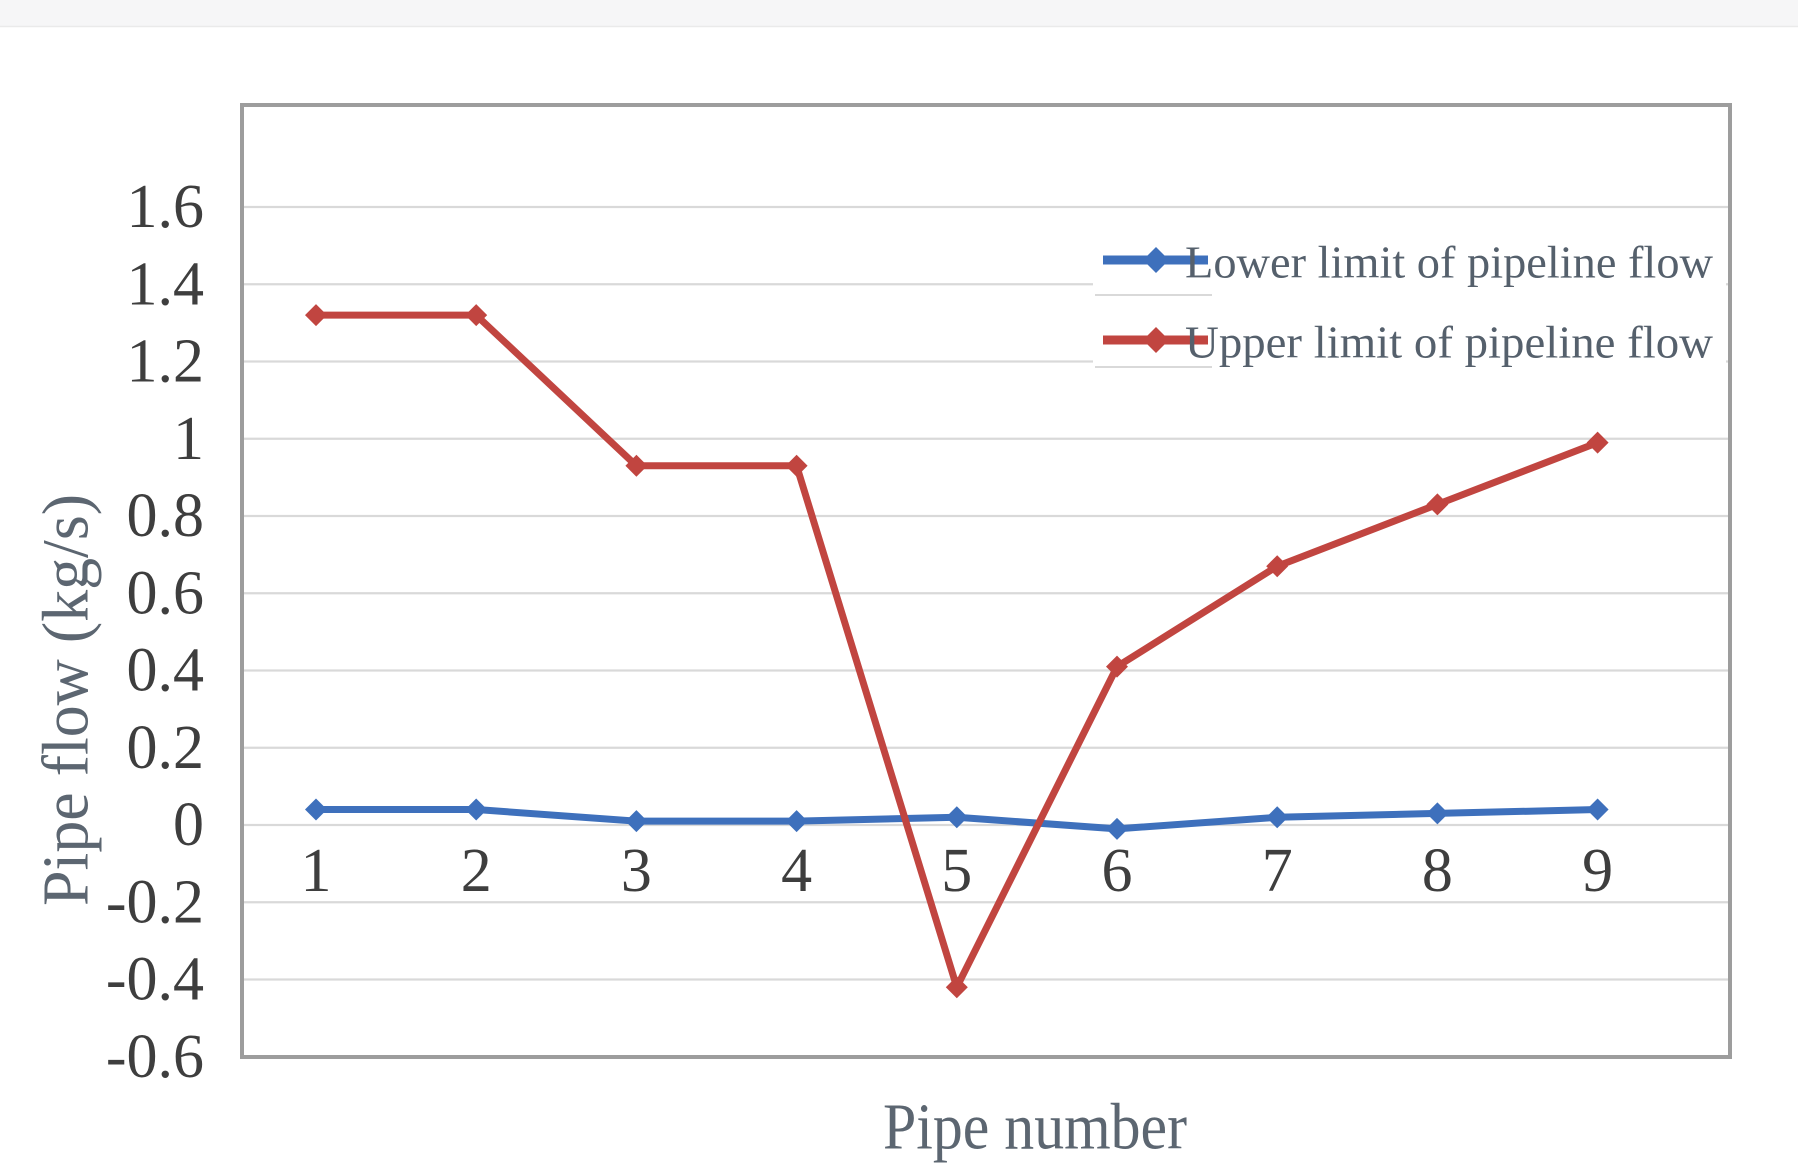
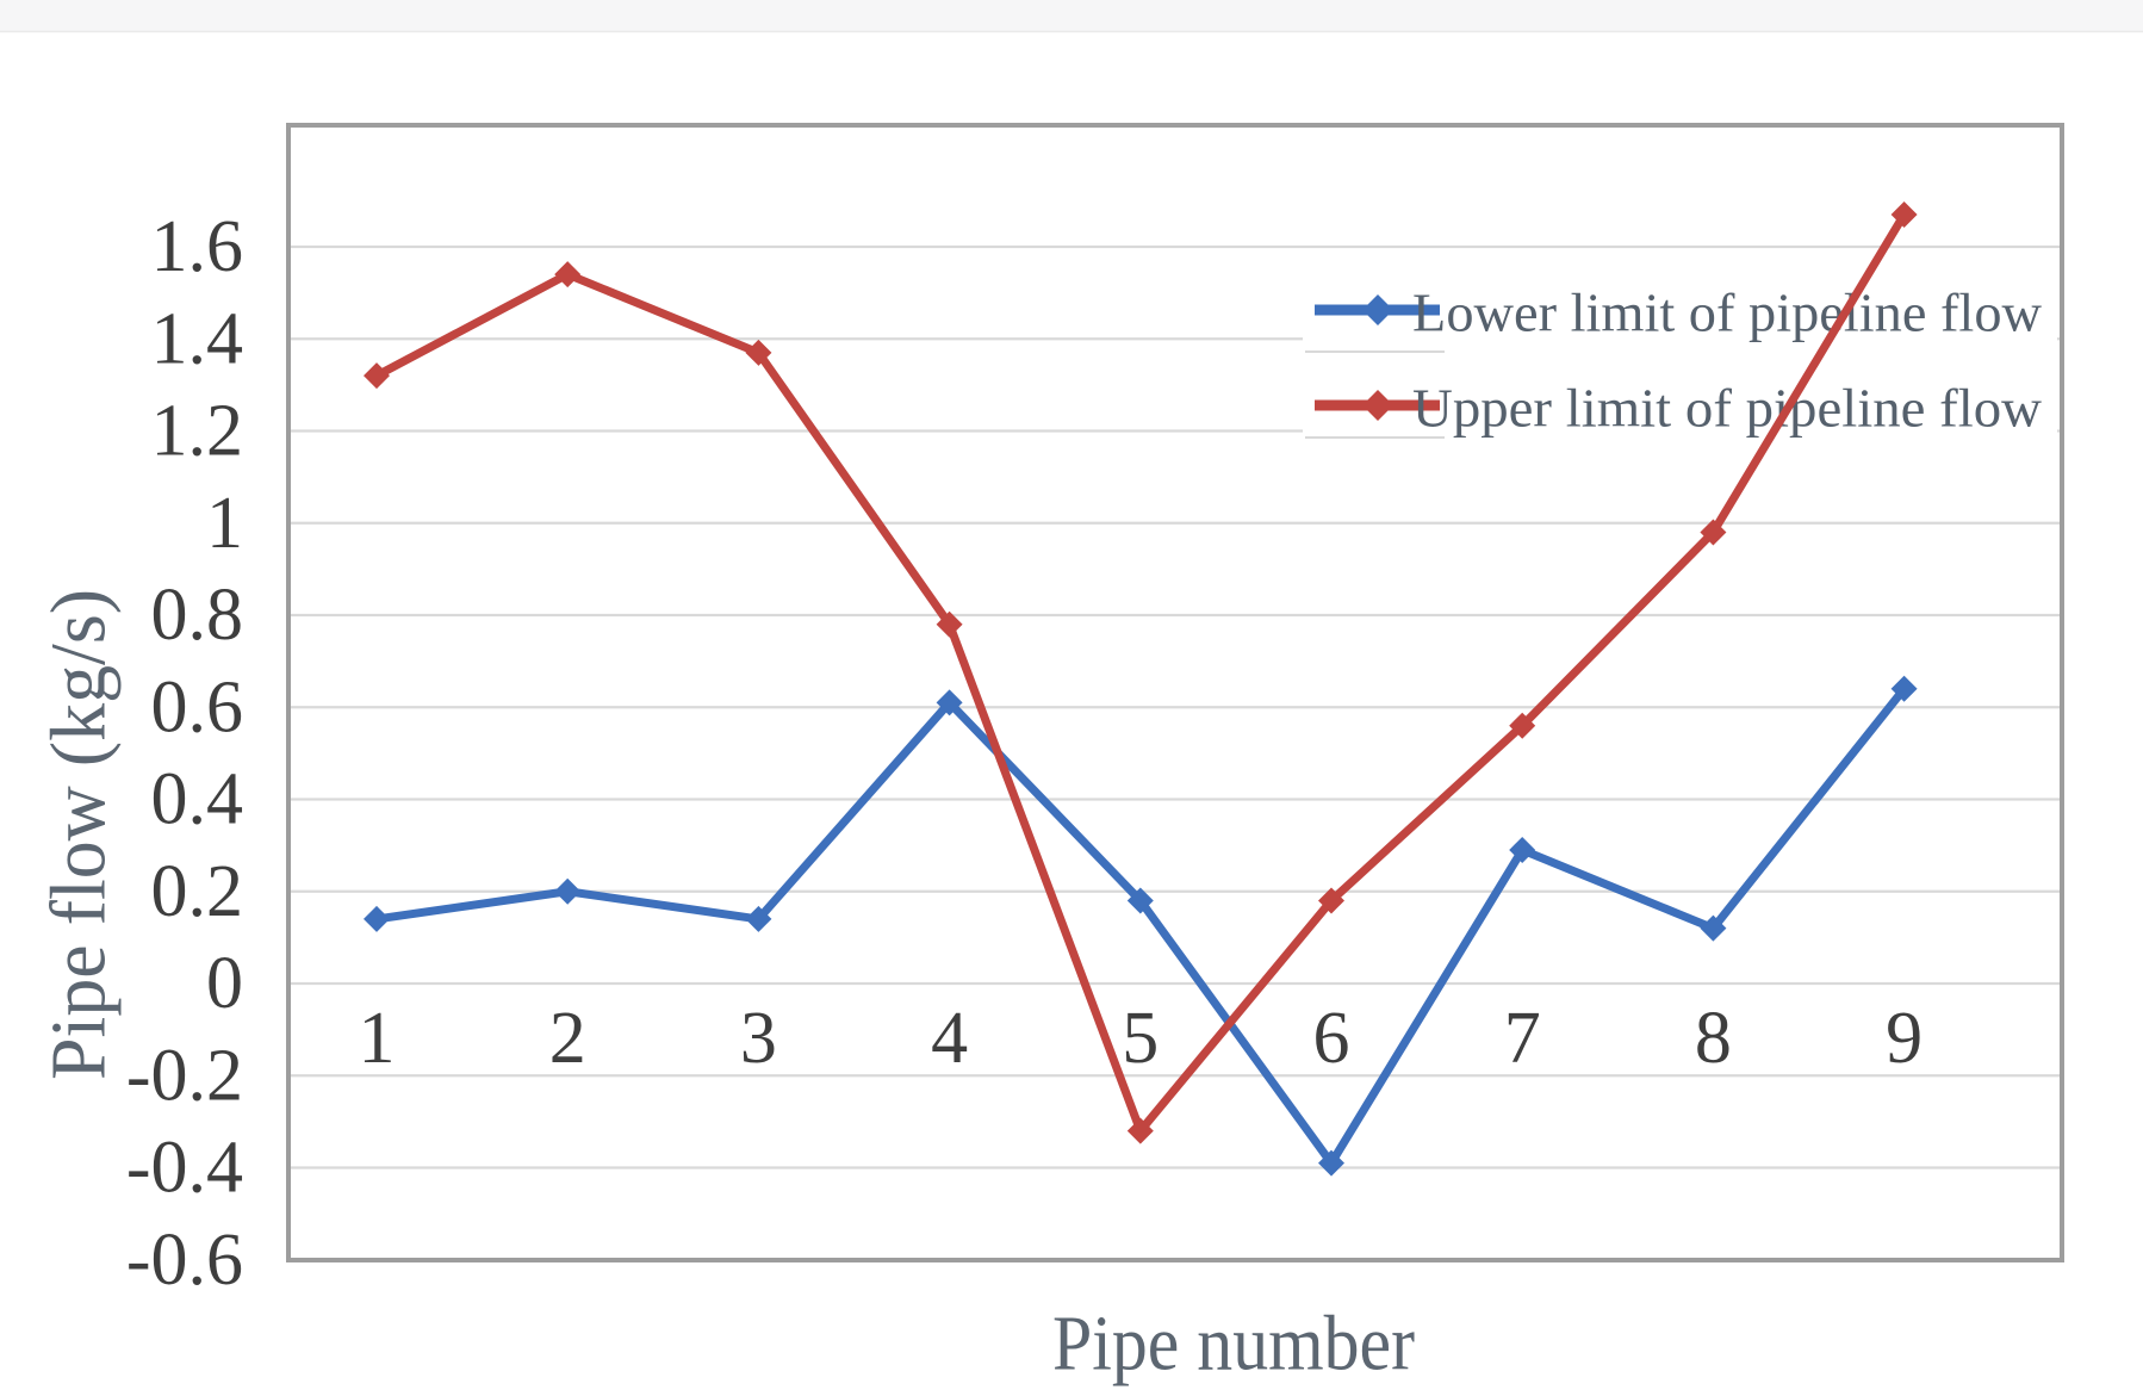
Lower limit of pipeline flow/1: 0.04 -> 0.14
Lower limit of pipeline flow/2: 0.04 -> 0.20
Upper limit of pipeline flow/2: 1.32 -> 1.54
Lower limit of pipeline flow/3: 0.01 -> 0.14
Upper limit of pipeline flow/3: 0.93 -> 1.37
Lower limit of pipeline flow/4: 0.01 -> 0.61
Upper limit of pipeline flow/4: 0.93 -> 0.78
Lower limit of pipeline flow/5: 0.02 -> 0.18
Upper limit of pipeline flow/5: -0.42 -> -0.32
Lower limit of pipeline flow/6: -0.01 -> -0.39
Upper limit of pipeline flow/6: 0.41 -> 0.18
Lower limit of pipeline flow/7: 0.02 -> 0.29
Upper limit of pipeline flow/7: 0.67 -> 0.56
Lower limit of pipeline flow/8: 0.03 -> 0.12
Upper limit of pipeline flow/8: 0.83 -> 0.98
Lower limit of pipeline flow/9: 0.04 -> 0.64
Upper limit of pipeline flow/9: 0.99 -> 1.67
